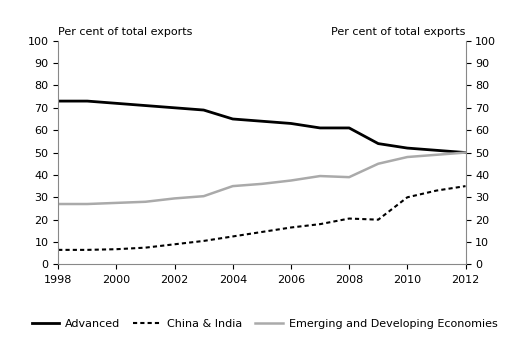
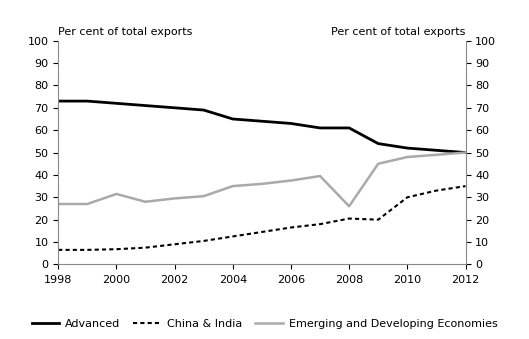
Emerging and Developing Economies/2000: 27.5 -> 31.5
Emerging and Developing Economies/2008: 39.0 -> 26.0
